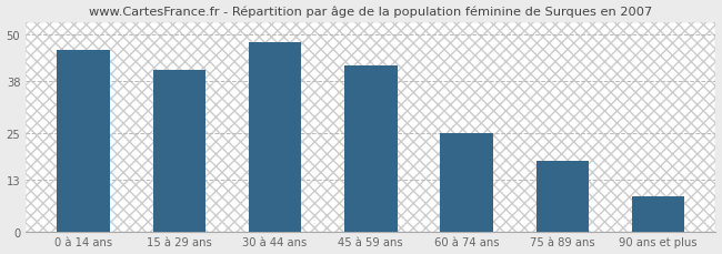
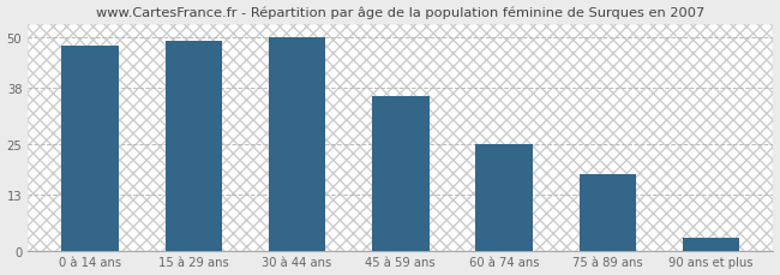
0 à 14 ans: 46 -> 48
15 à 29 ans: 41 -> 49
30 à 44 ans: 48 -> 50
45 à 59 ans: 42 -> 36
90 ans et plus: 9 -> 3
